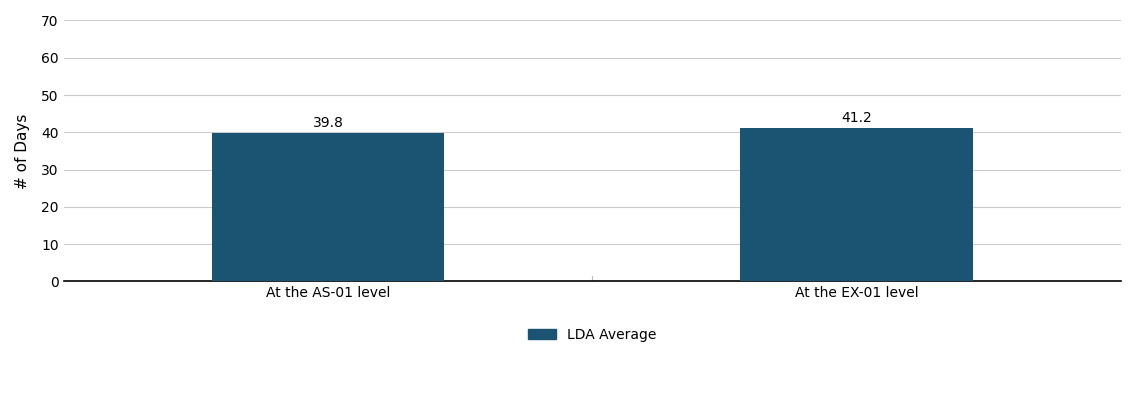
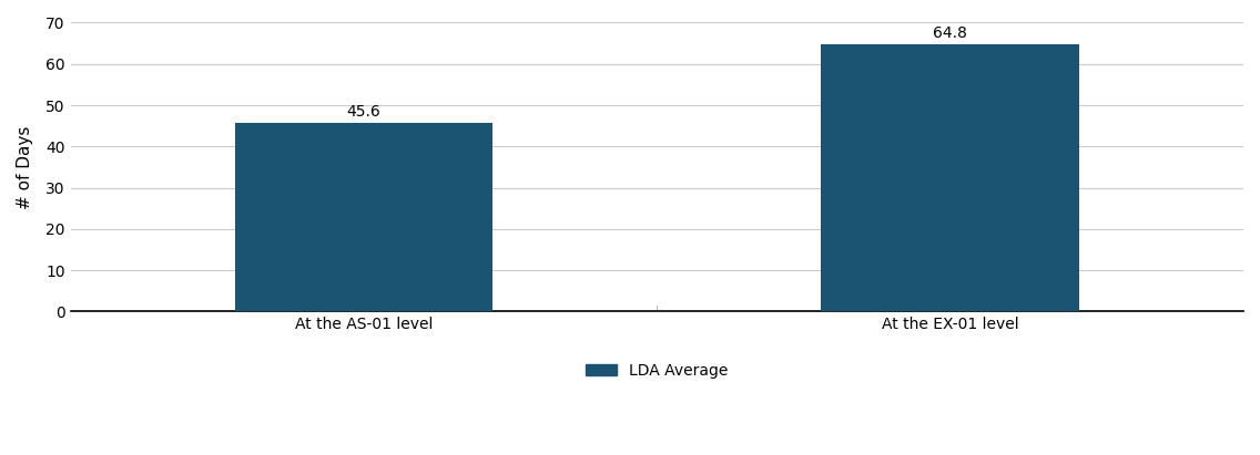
At the AS-01 level: 39.8 -> 45.6
At the EX-01 level: 41.2 -> 64.8
